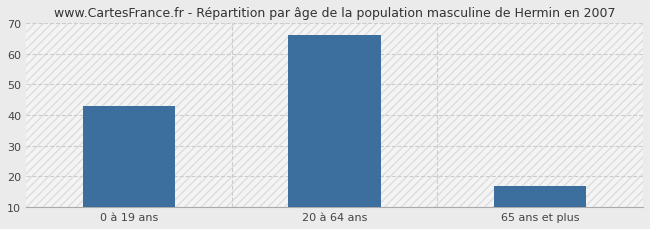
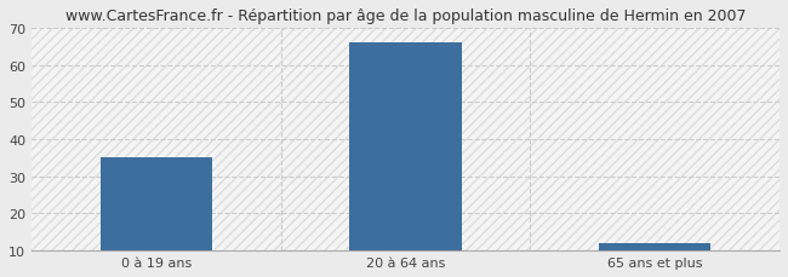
0 à 19 ans: 43 -> 35
65 ans et plus: 17 -> 12
